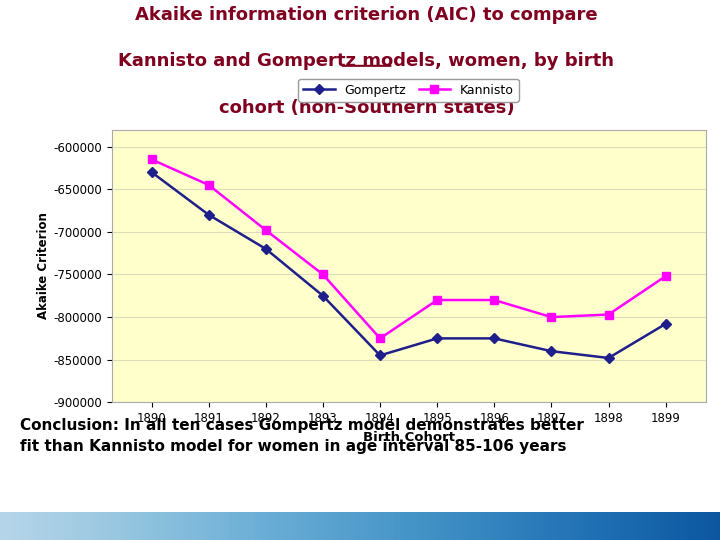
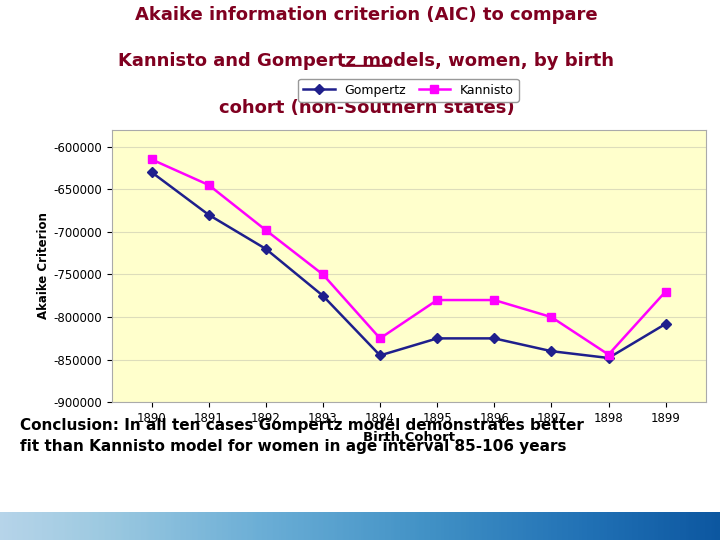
Kannisto/1898: -797000 -> -844000
Kannisto/1899: -752000 -> -770000
